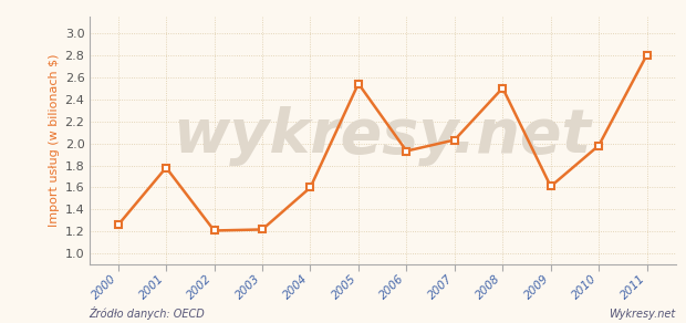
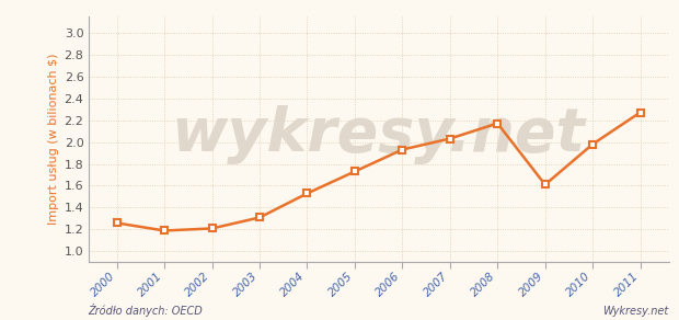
2001: 1.78 -> 1.19
2003: 1.22 -> 1.31
2004: 1.60 -> 1.53
2005: 2.54 -> 1.73
2008: 2.50 -> 2.17
2011: 2.80 -> 2.27
